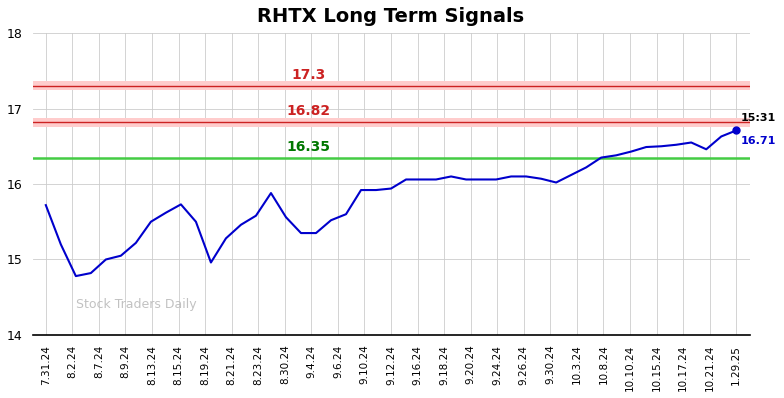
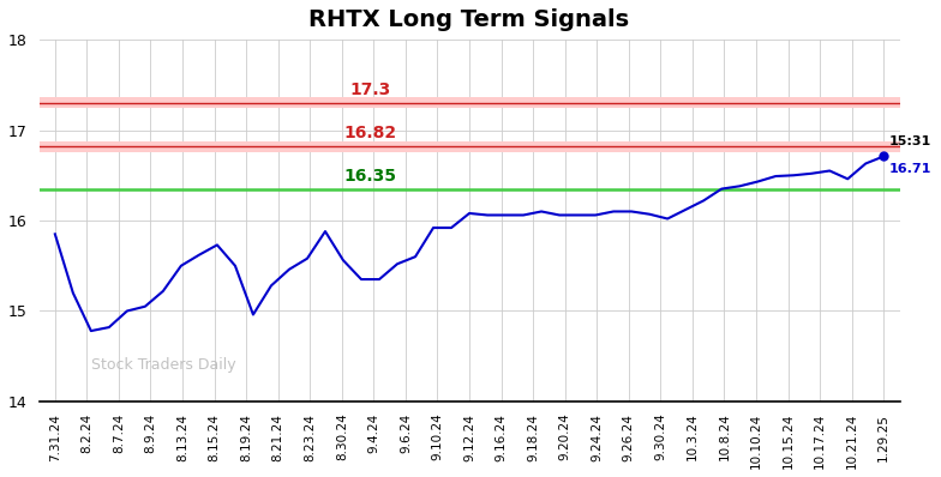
7.31.24: 15.72 -> 15.85
9.12.24: 15.94 -> 16.08
